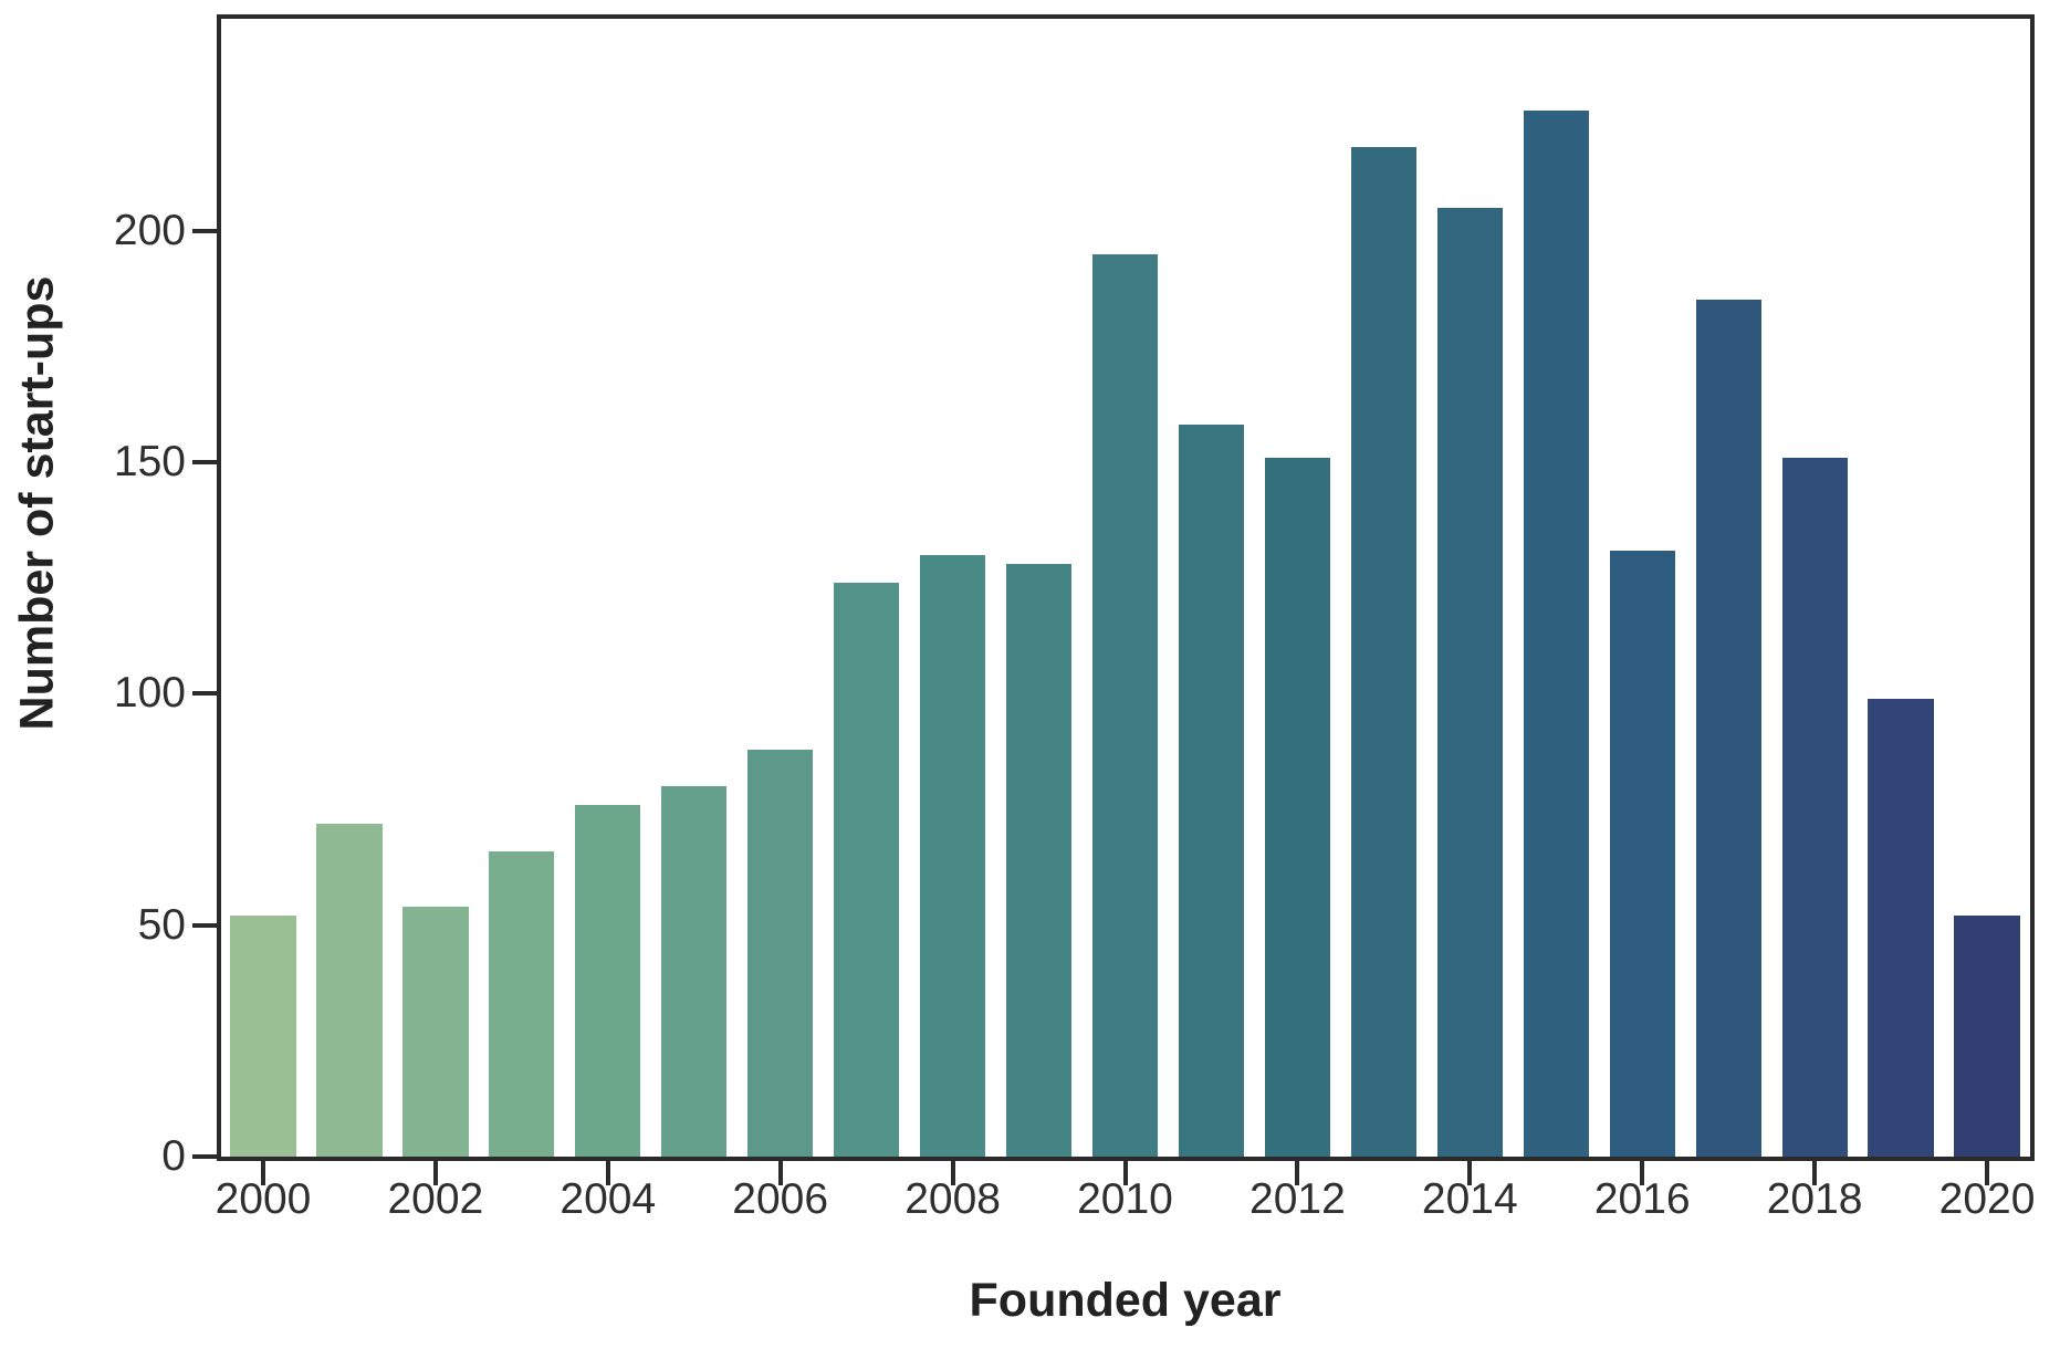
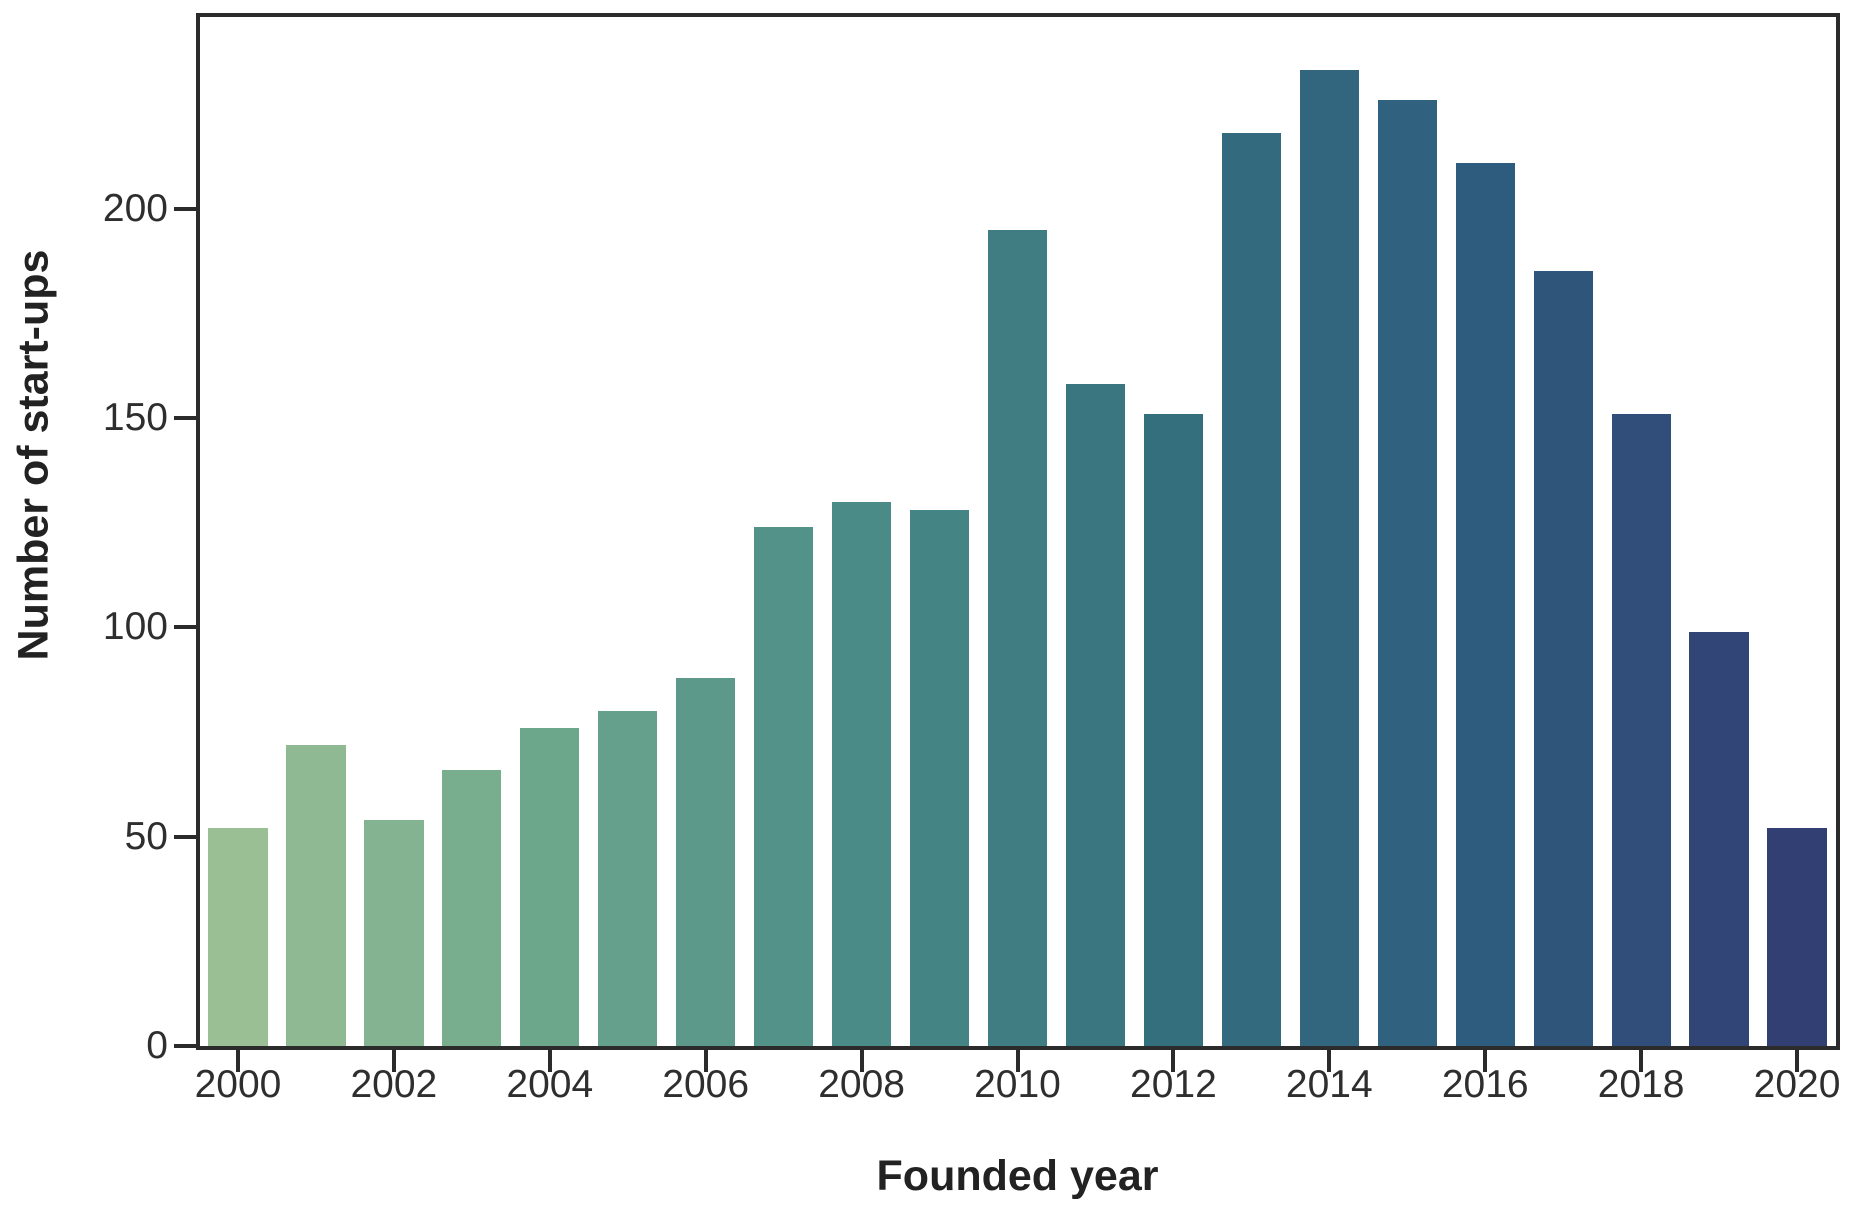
2014: 205 -> 233
2016: 131 -> 211
